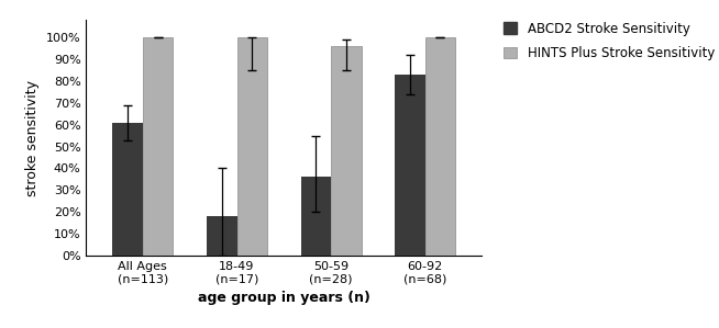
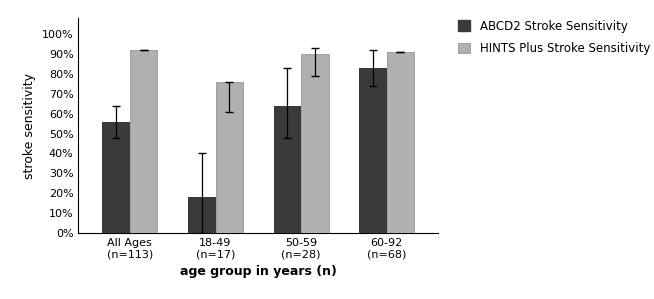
ABCD2 Stroke Sensitivity/All Ages (n=113): 61% -> 56%
HINTS Plus Stroke Sensitivity/All Ages (n=113): 100% -> 92%
HINTS Plus Stroke Sensitivity/18-49 (n=17): 100% -> 76%
ABCD2 Stroke Sensitivity/50-59 (n=28): 36% -> 64%
HINTS Plus Stroke Sensitivity/50-59 (n=28): 96% -> 90%
HINTS Plus Stroke Sensitivity/60-92 (n=68): 100% -> 91%
